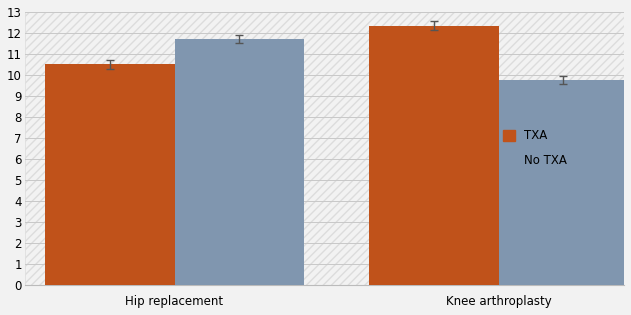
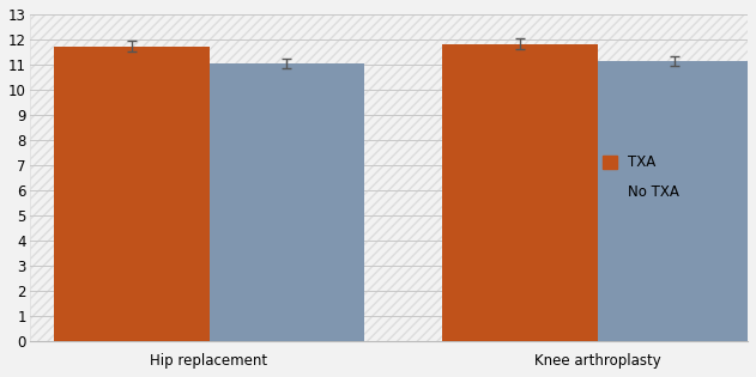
TXA/Hip replacement: 10.50 -> 11.72
No TXA/Hip replacement: 11.70 -> 11.05
TXA/Knee arthroplasty: 12.35 -> 11.82
No TXA/Knee arthroplasty: 9.75 -> 11.15
